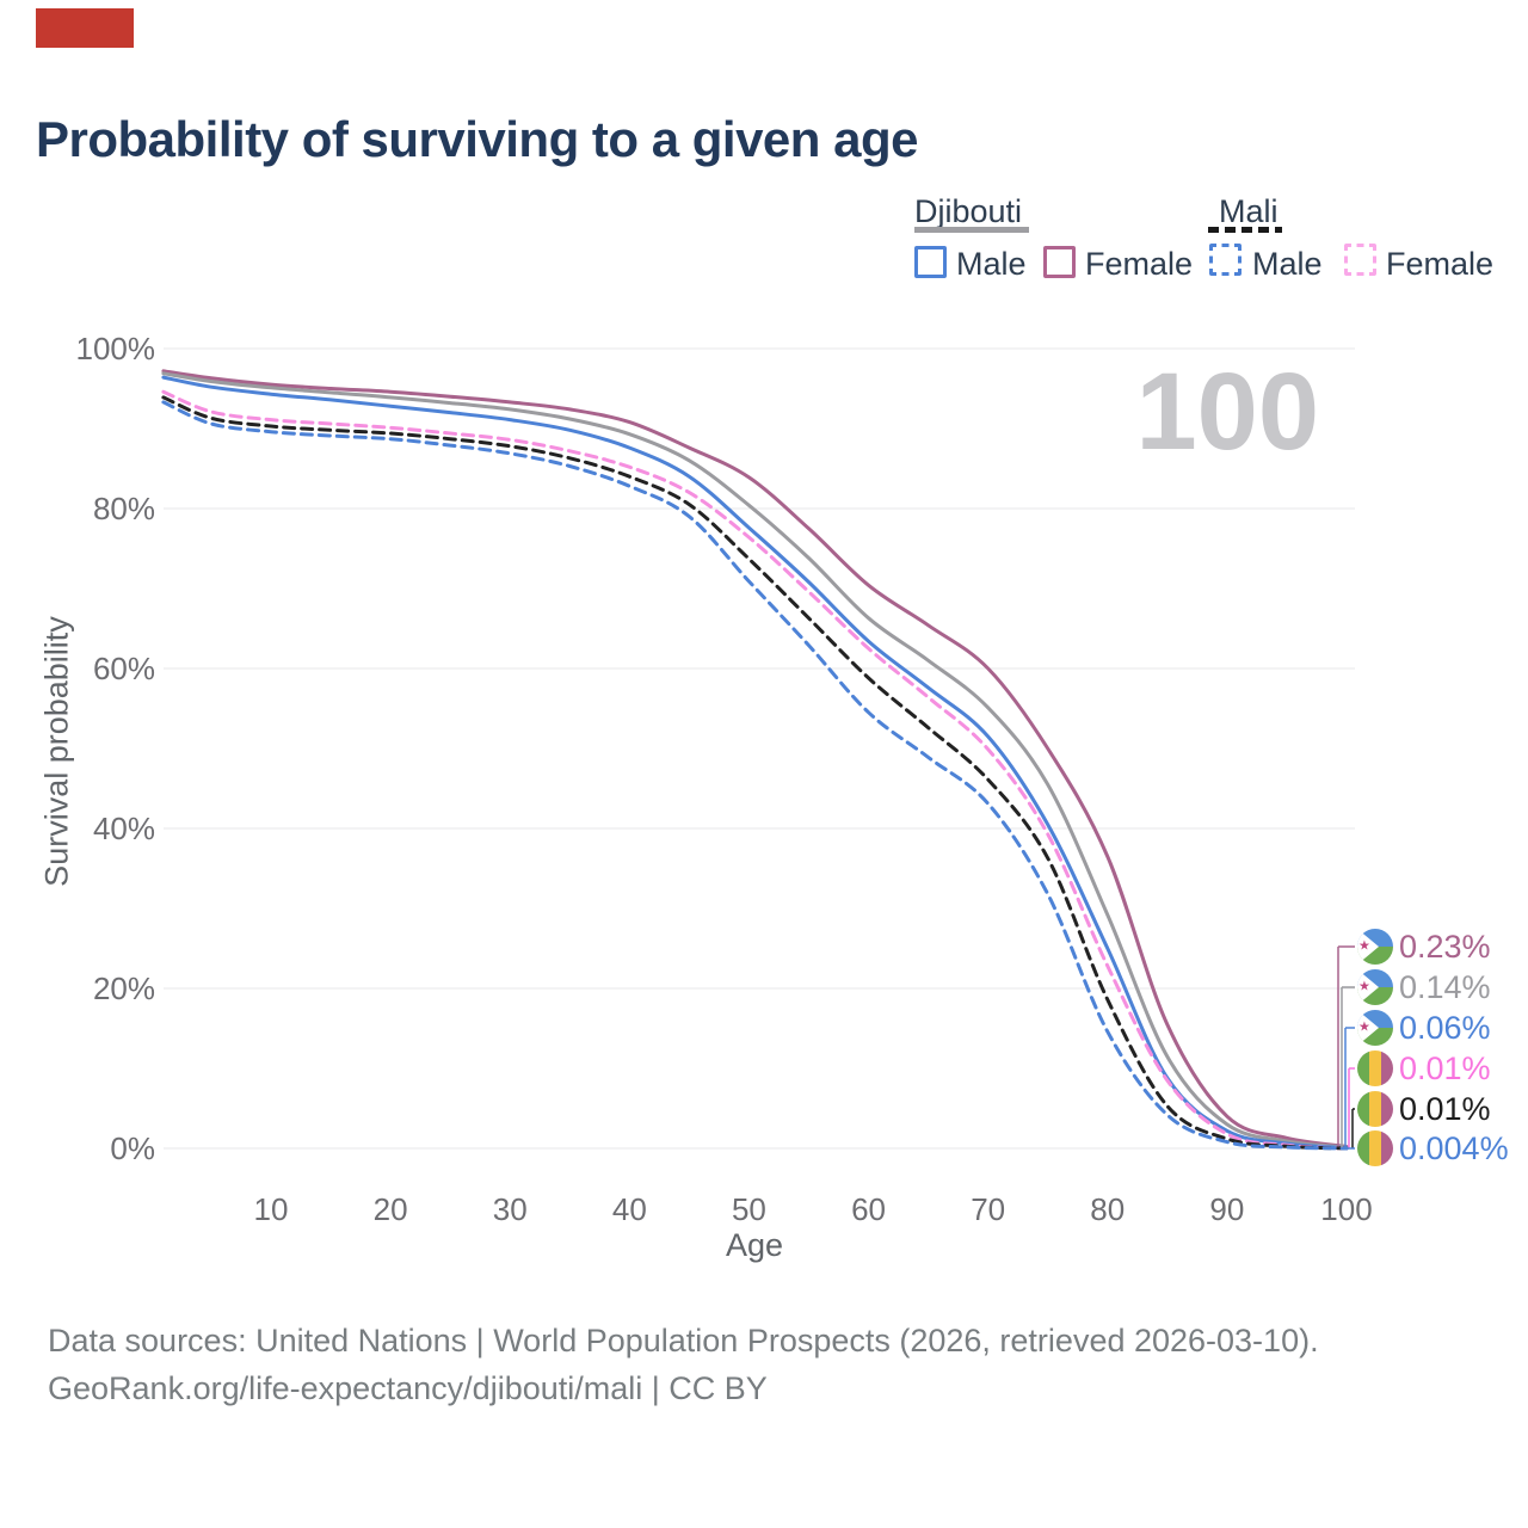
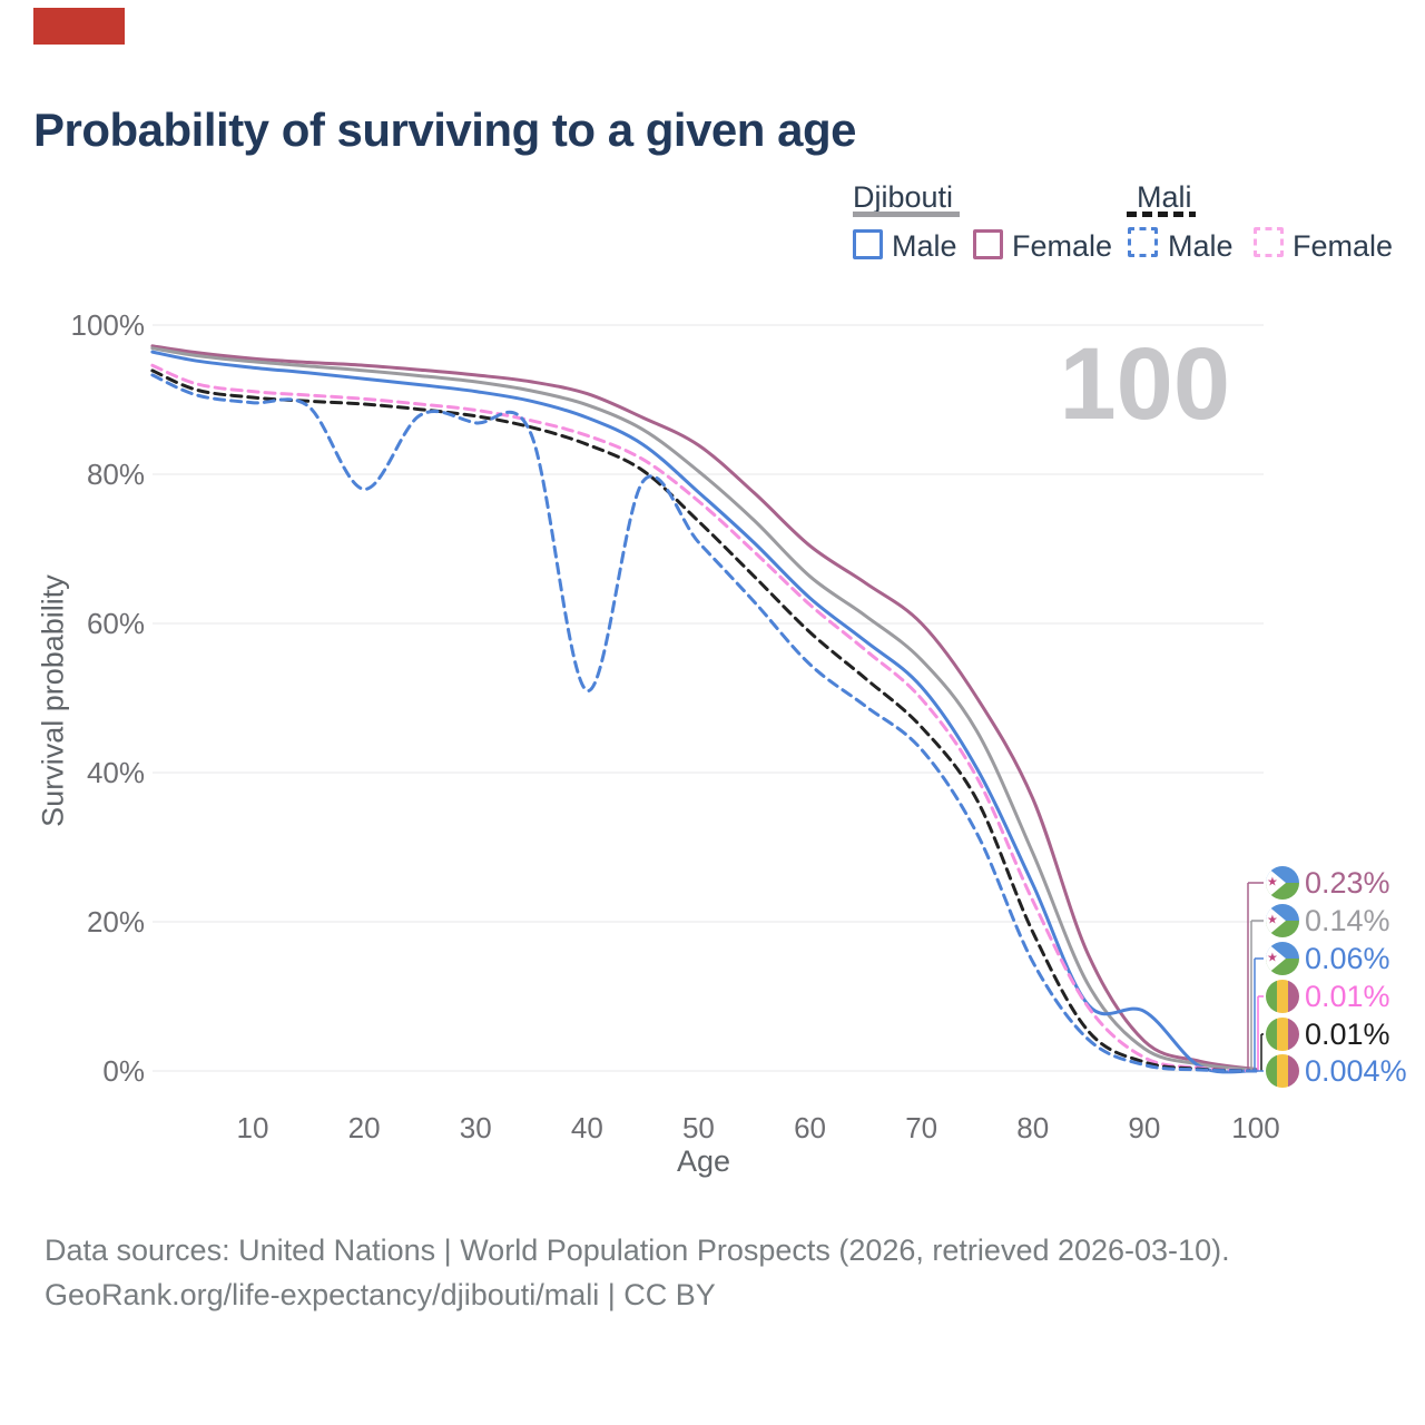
Mali Male/20: 89% -> 78%
Mali Male/40: 83% -> 51%
Djibouti Male/90: 2% -> 8%
